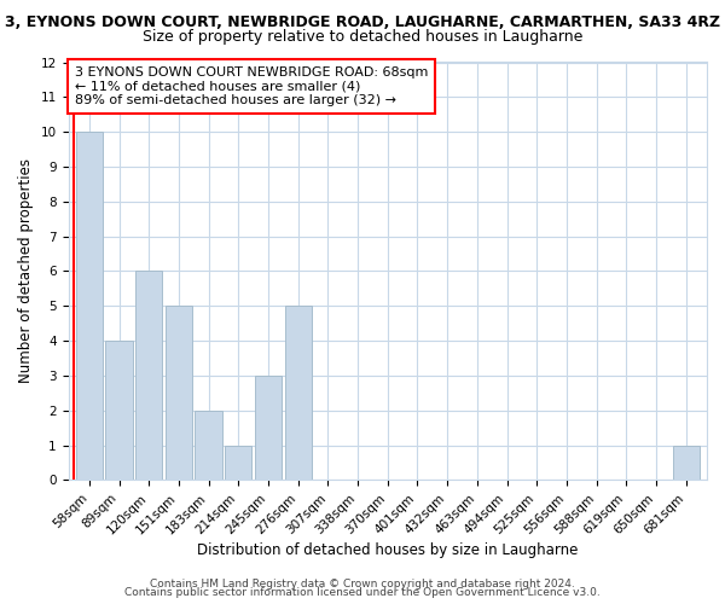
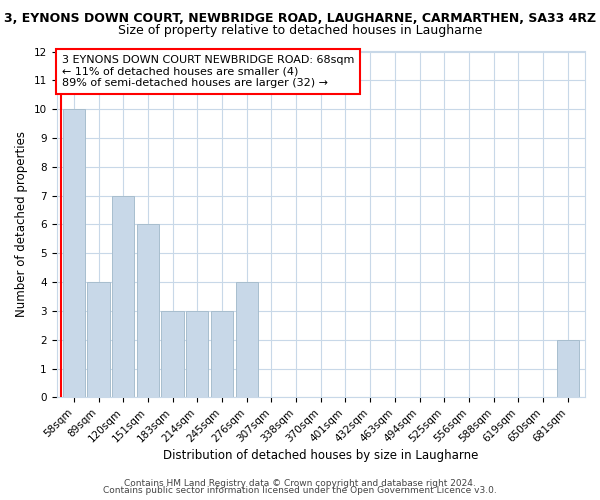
120sqm: 6 -> 7
151sqm: 5 -> 6
183sqm: 2 -> 3
214sqm: 1 -> 3
276sqm: 5 -> 4
681sqm: 1 -> 2
